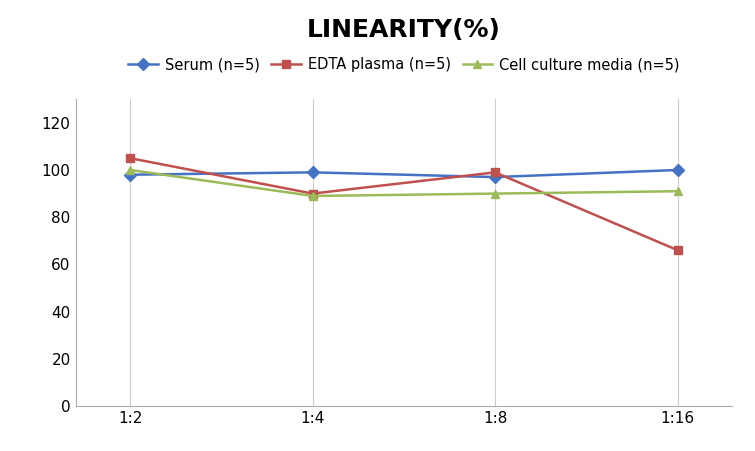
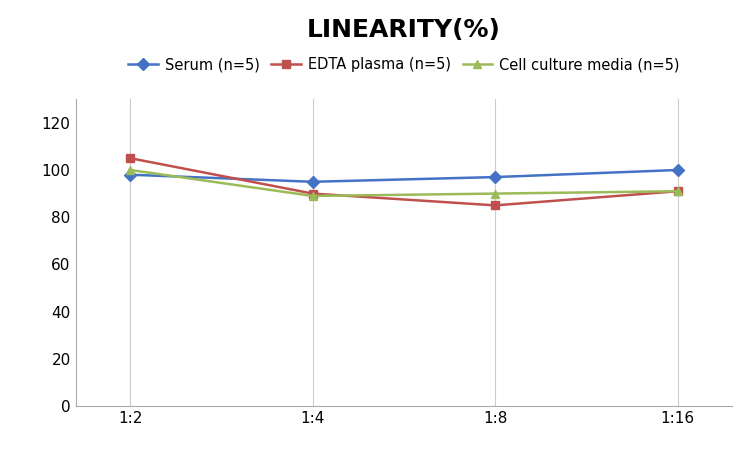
Serum (n=5)/1:4: 99 -> 95
EDTA plasma (n=5)/1:8: 99 -> 85
EDTA plasma (n=5)/1:16: 66 -> 91
